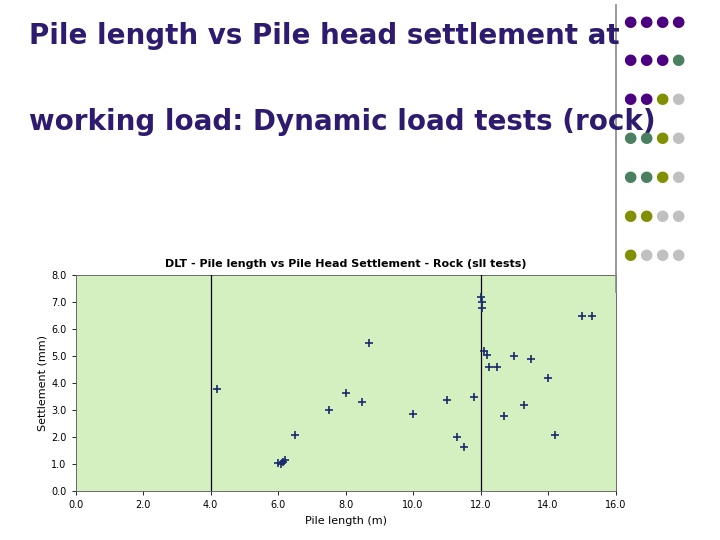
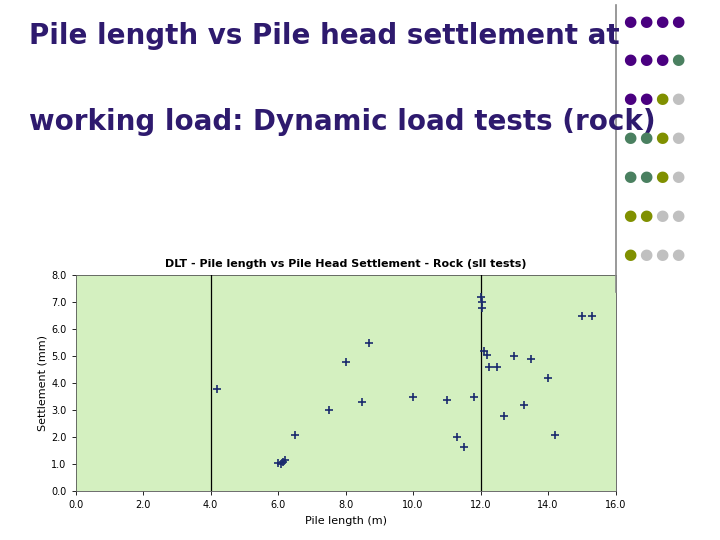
8.0: 3.65 -> 4.80
10.0: 2.85 -> 3.50
